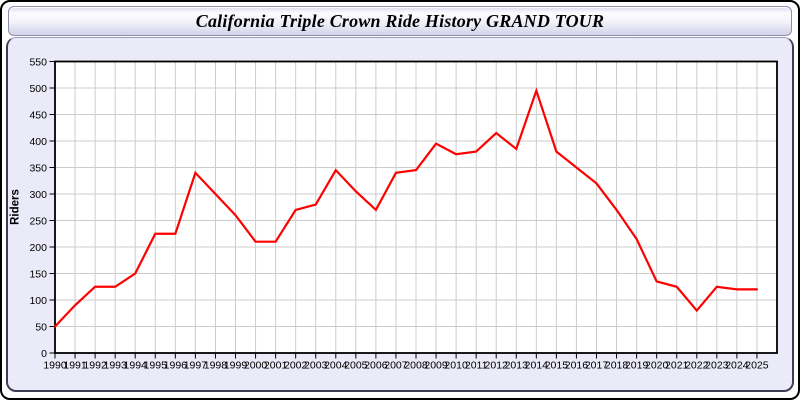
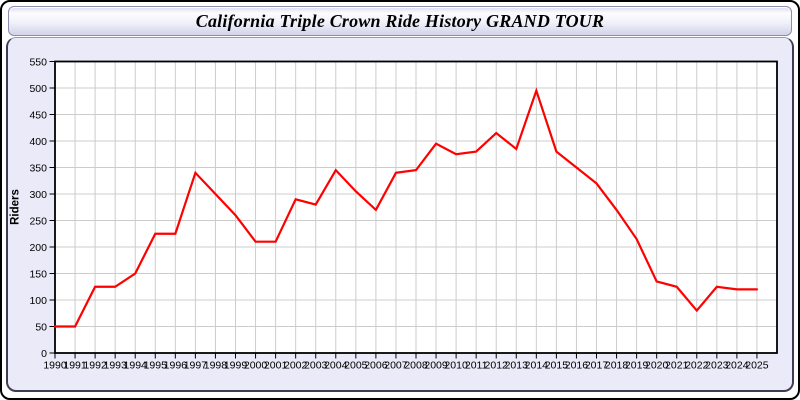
1991: 90 -> 50
2002: 270 -> 290
